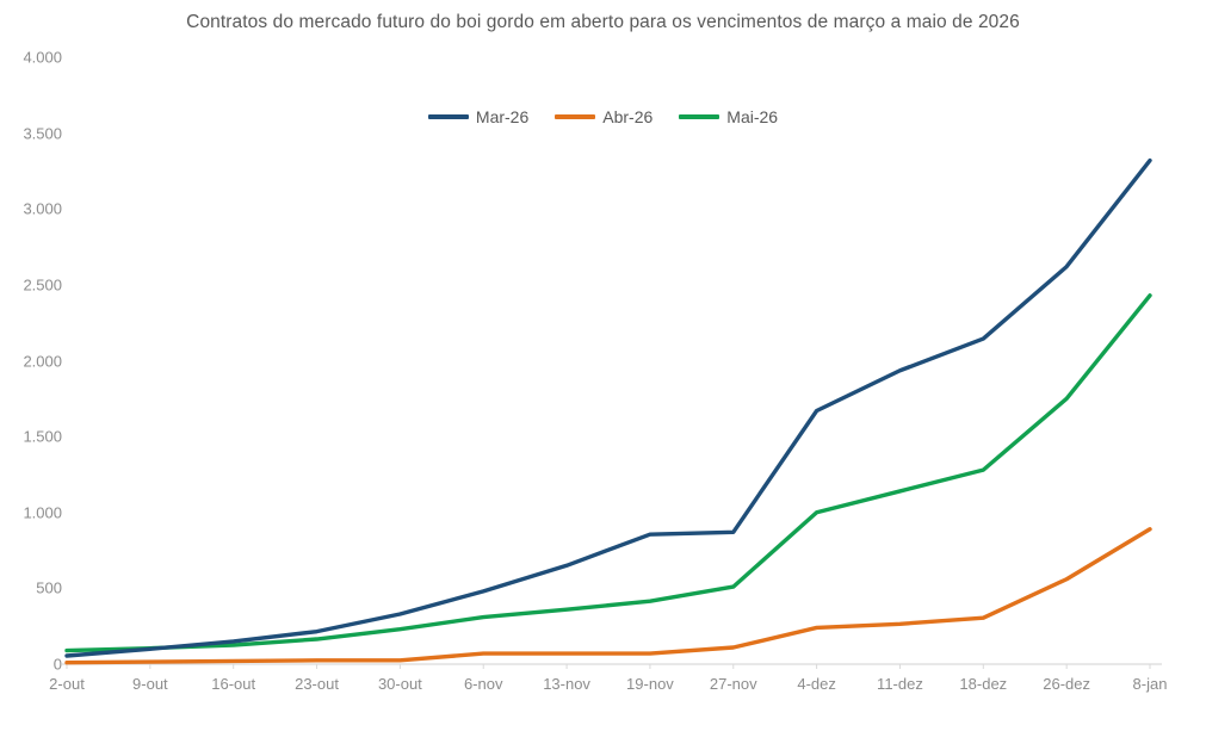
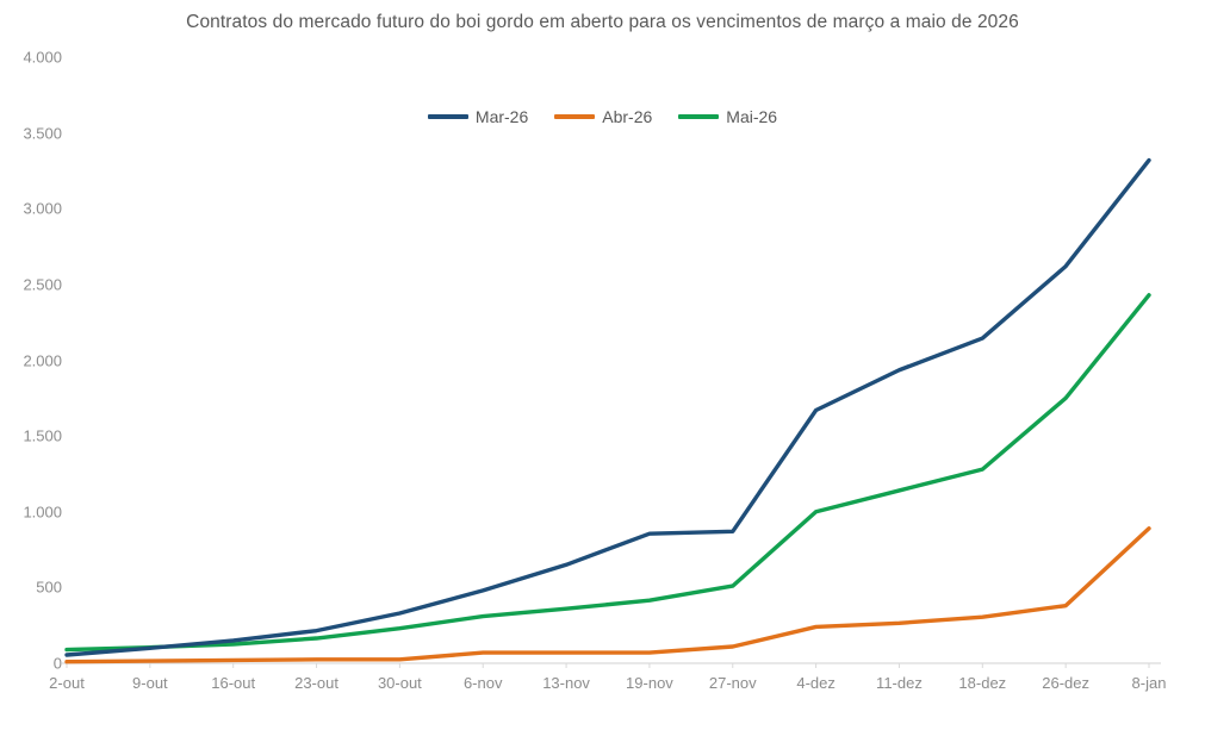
Abr-26/26-dez: 560 -> 380
